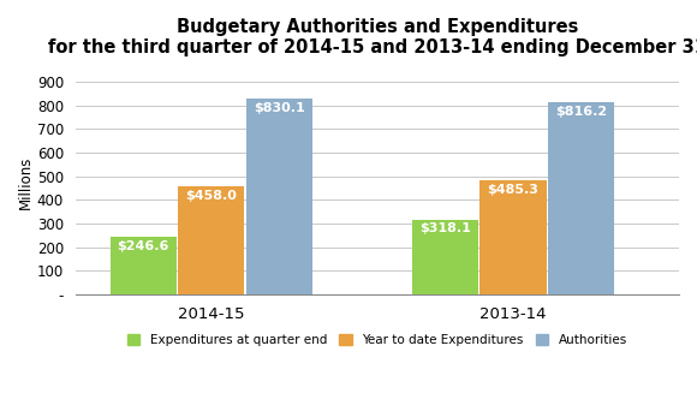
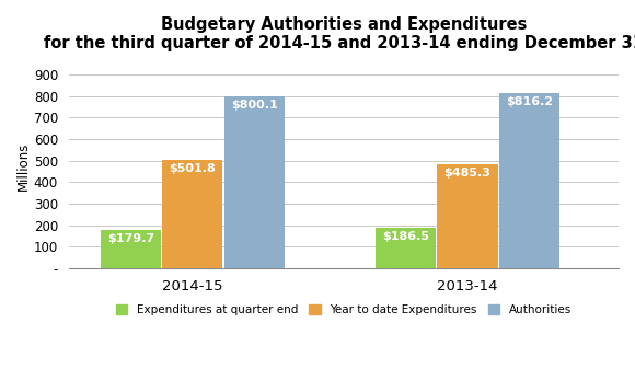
Expenditures at quarter end/2014-15: $246.6 -> $179.7
Year to date Expenditures/2014-15: $458.0 -> $501.8
Authorities/2014-15: $830.1 -> $800.1
Expenditures at quarter end/2013-14: $318.1 -> $186.5
